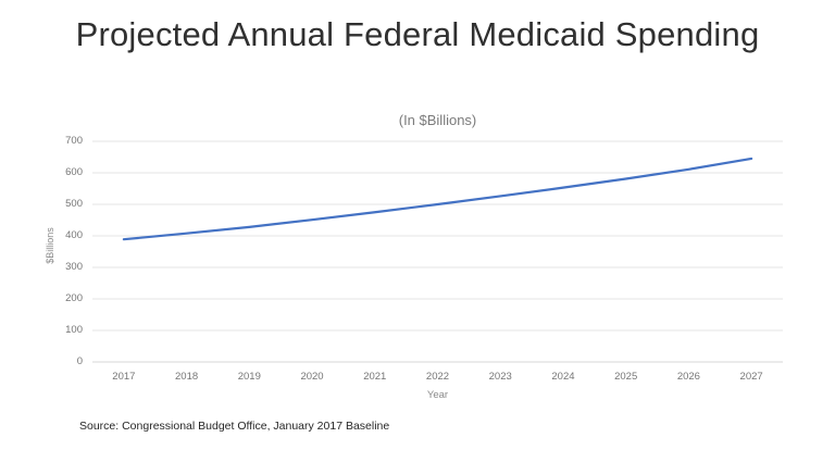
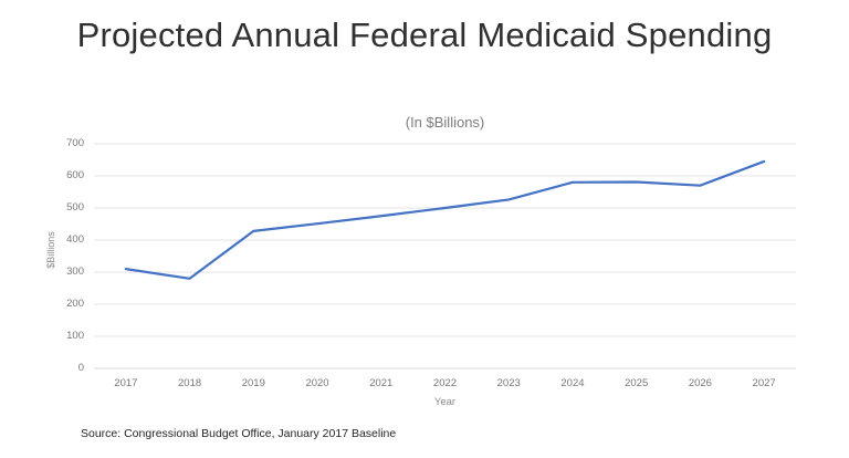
2017: 390 -> 310
2018: 410 -> 280
2024: 550 -> 580
2026: 610 -> 570
